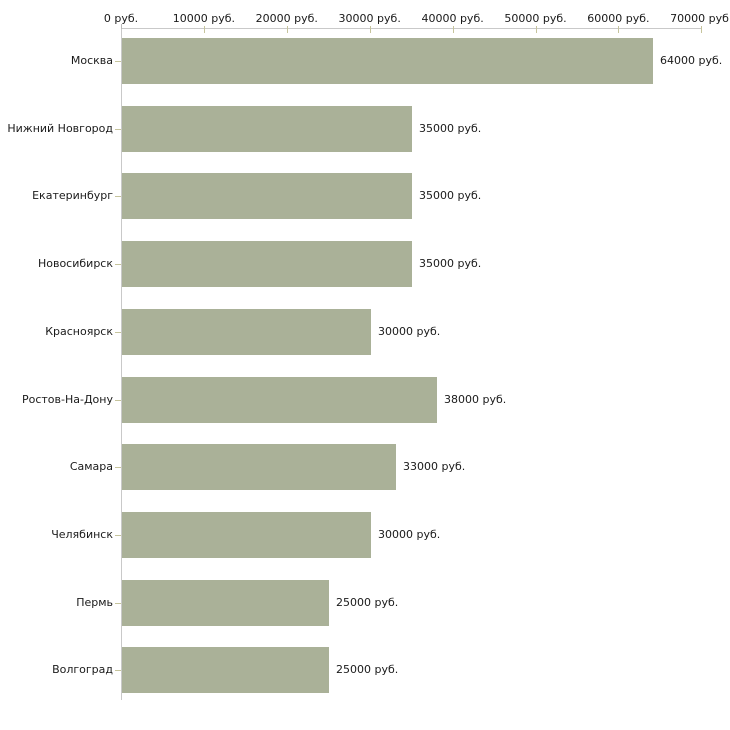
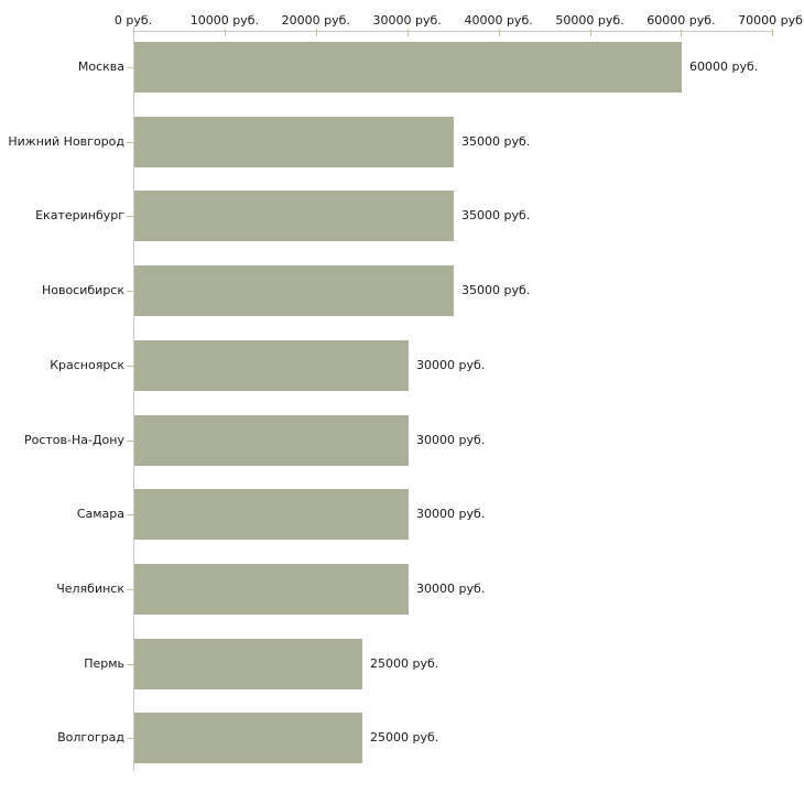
Москва: 64000 -> 60000
Ростов-На-Дону: 38000 -> 30000
Самара: 33000 -> 30000
